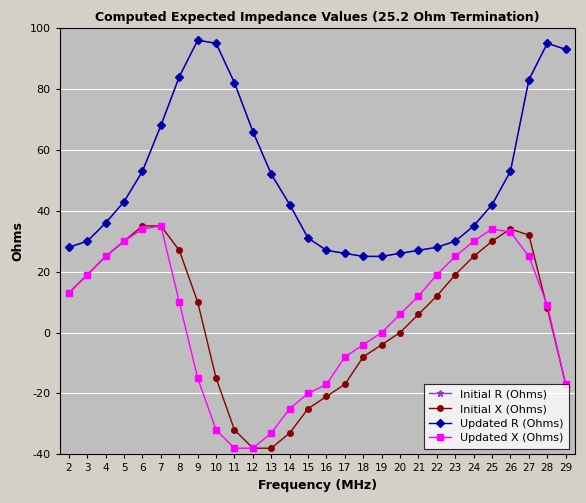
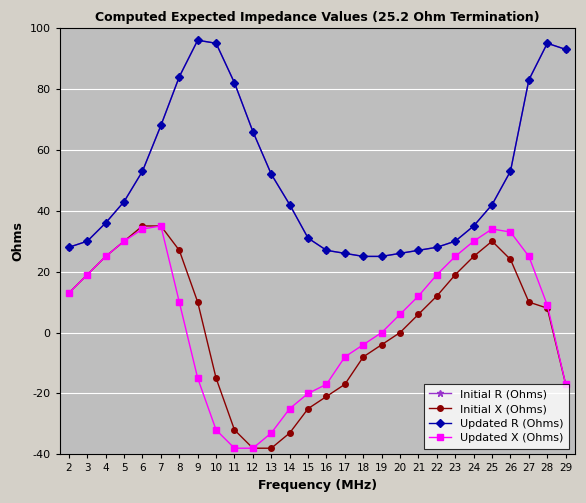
Initial X (Ohms)/26: 34 -> 24
Initial X (Ohms)/27: 32 -> 10
